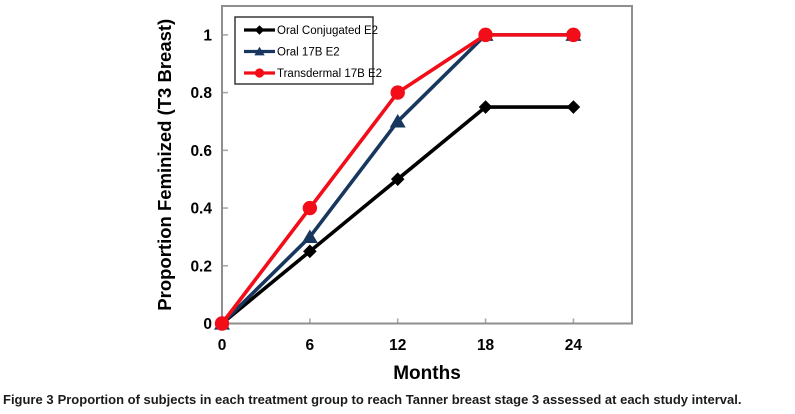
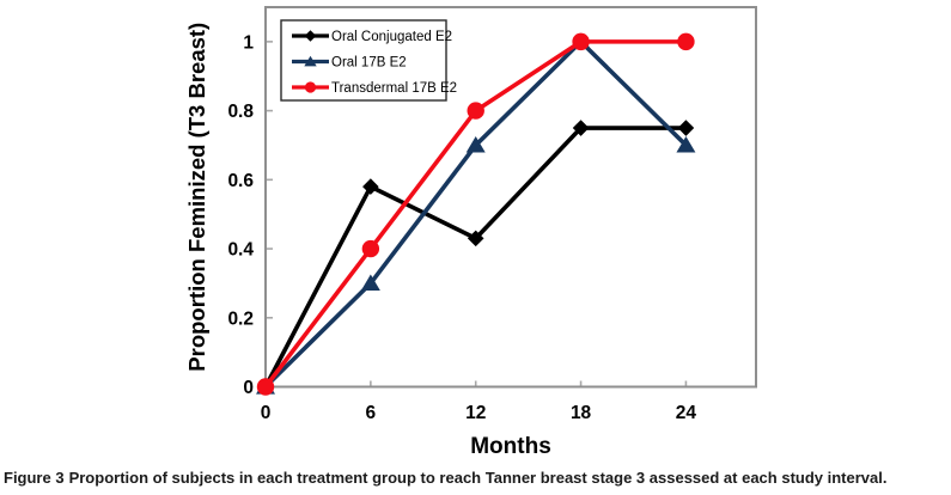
Oral Conjugated E2/6: 0.25 -> 0.58
Oral Conjugated E2/12: 0.50 -> 0.43
Oral 17B E2/24: 1.0 -> 0.7
